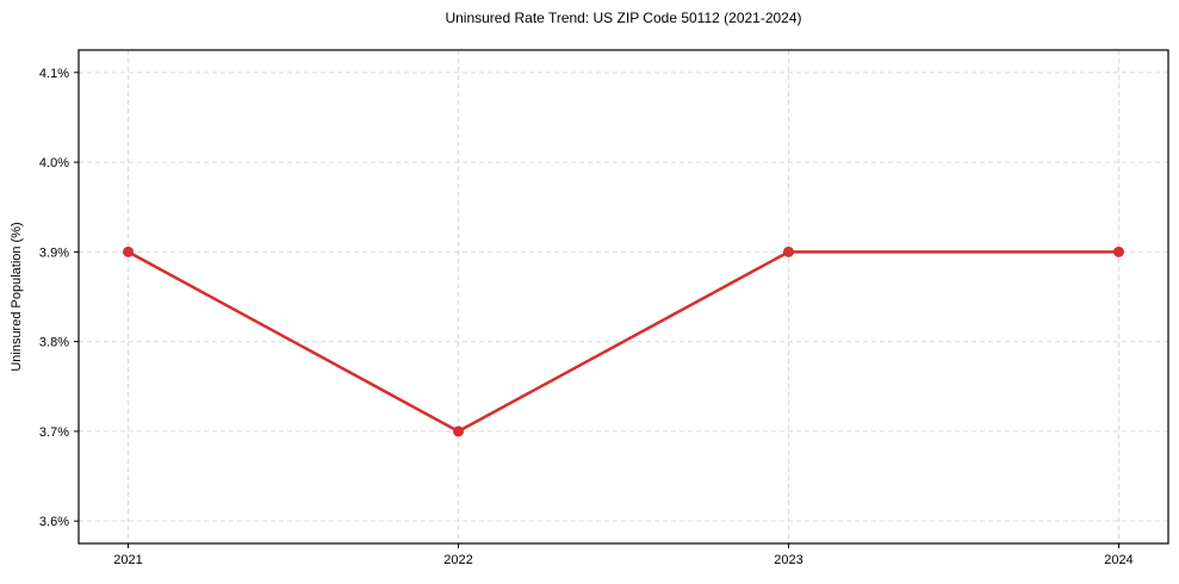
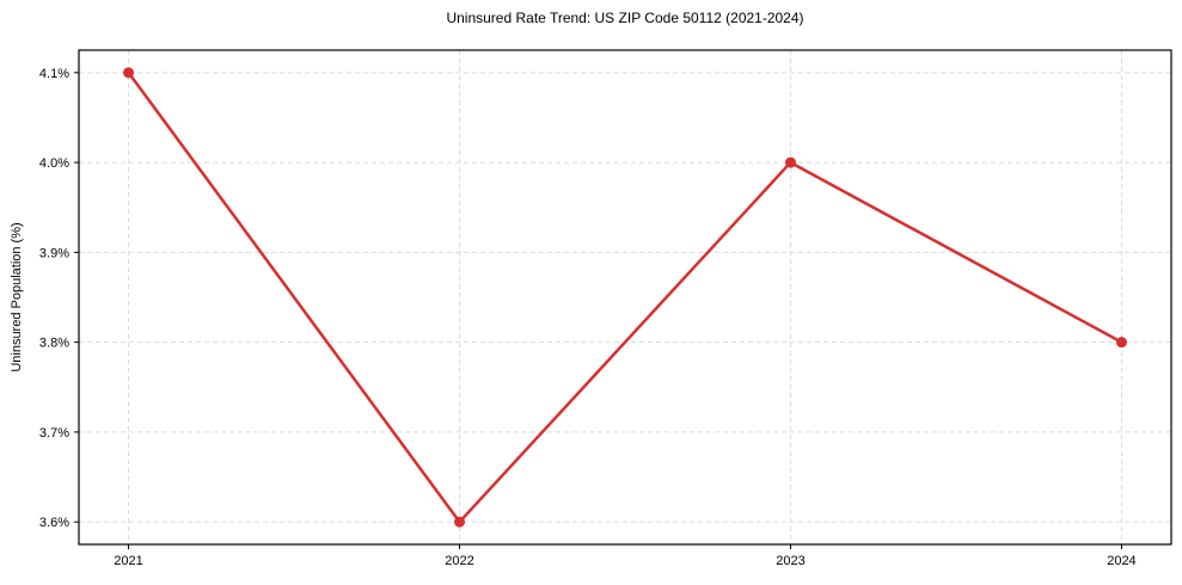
2021: 3.9% -> 4.1%
2022: 3.7% -> 3.6%
2023: 3.9% -> 4.0%
2024: 3.9% -> 3.8%
